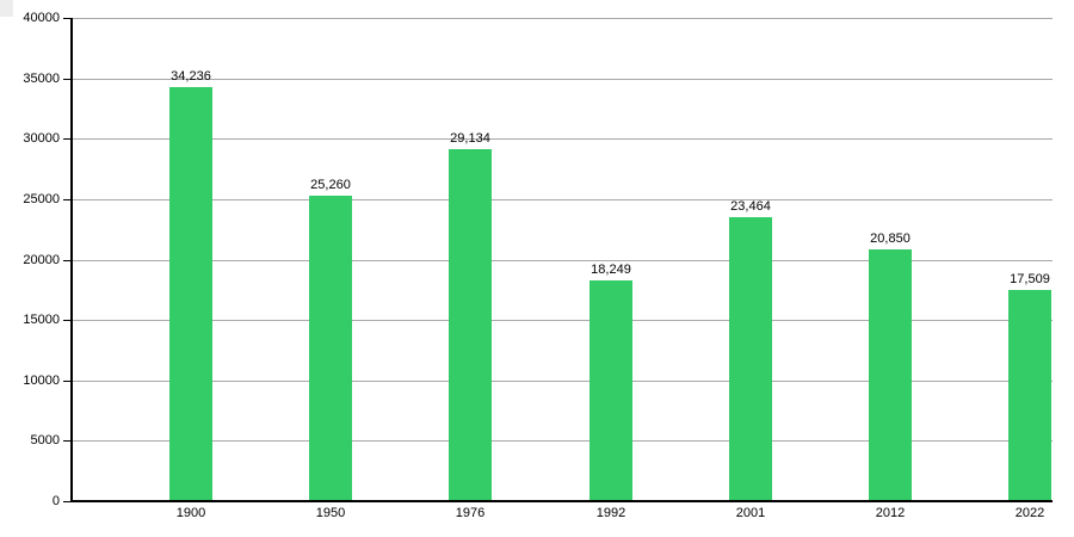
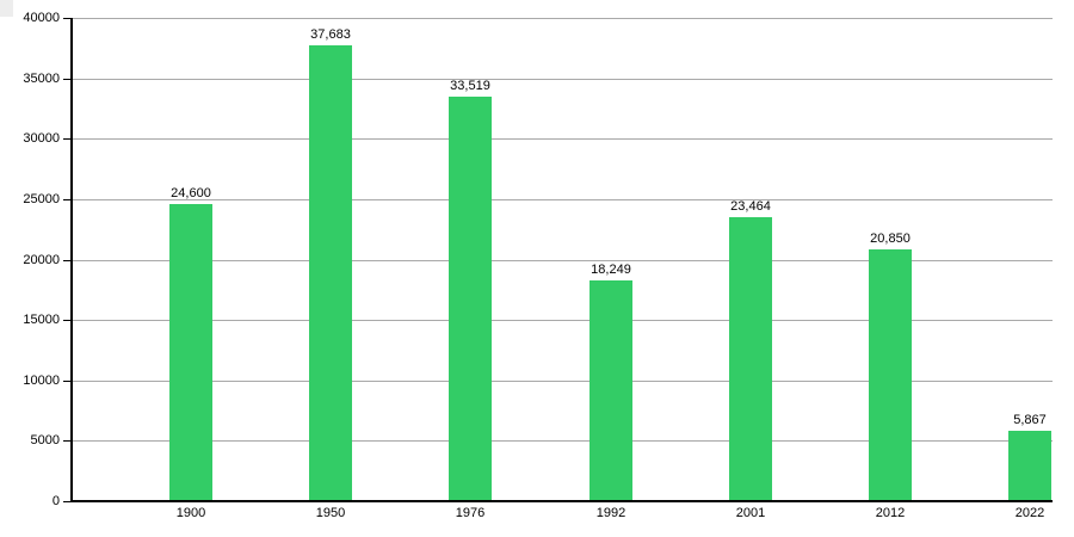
1900: 34,236 -> 24,600
1950: 25,260 -> 37,683
1976: 29,134 -> 33,519
2022: 17,509 -> 5,867
